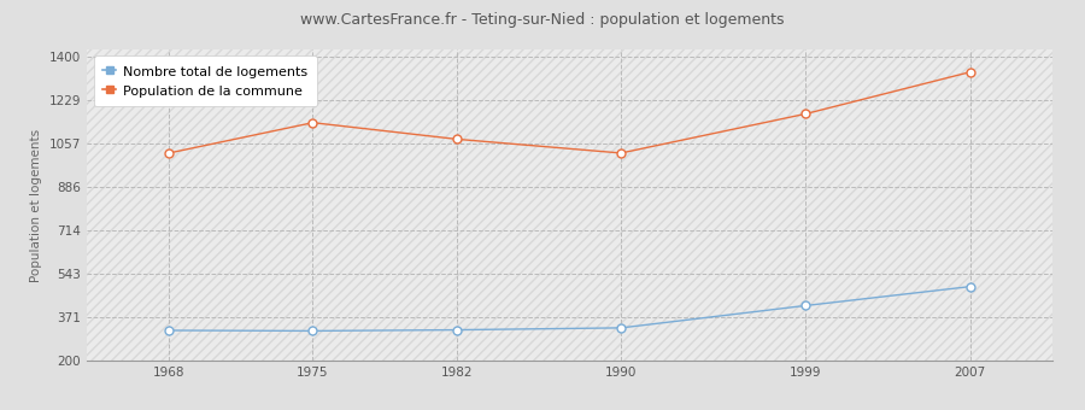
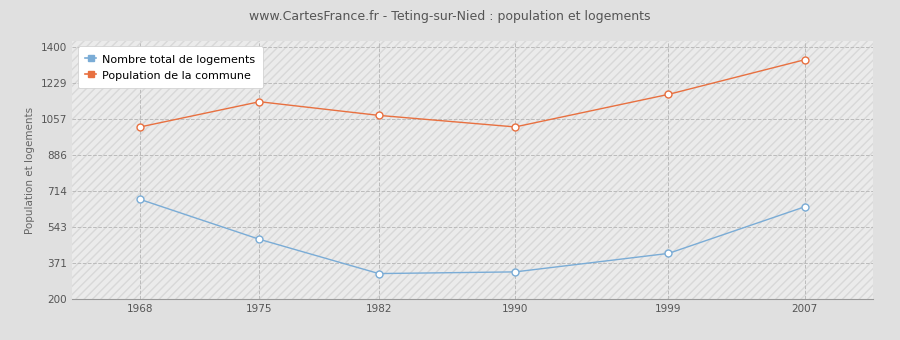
Nombre total de logements/1968: 320 -> 675
Nombre total de logements/1975: 318 -> 485
Nombre total de logements/2007: 493 -> 640
